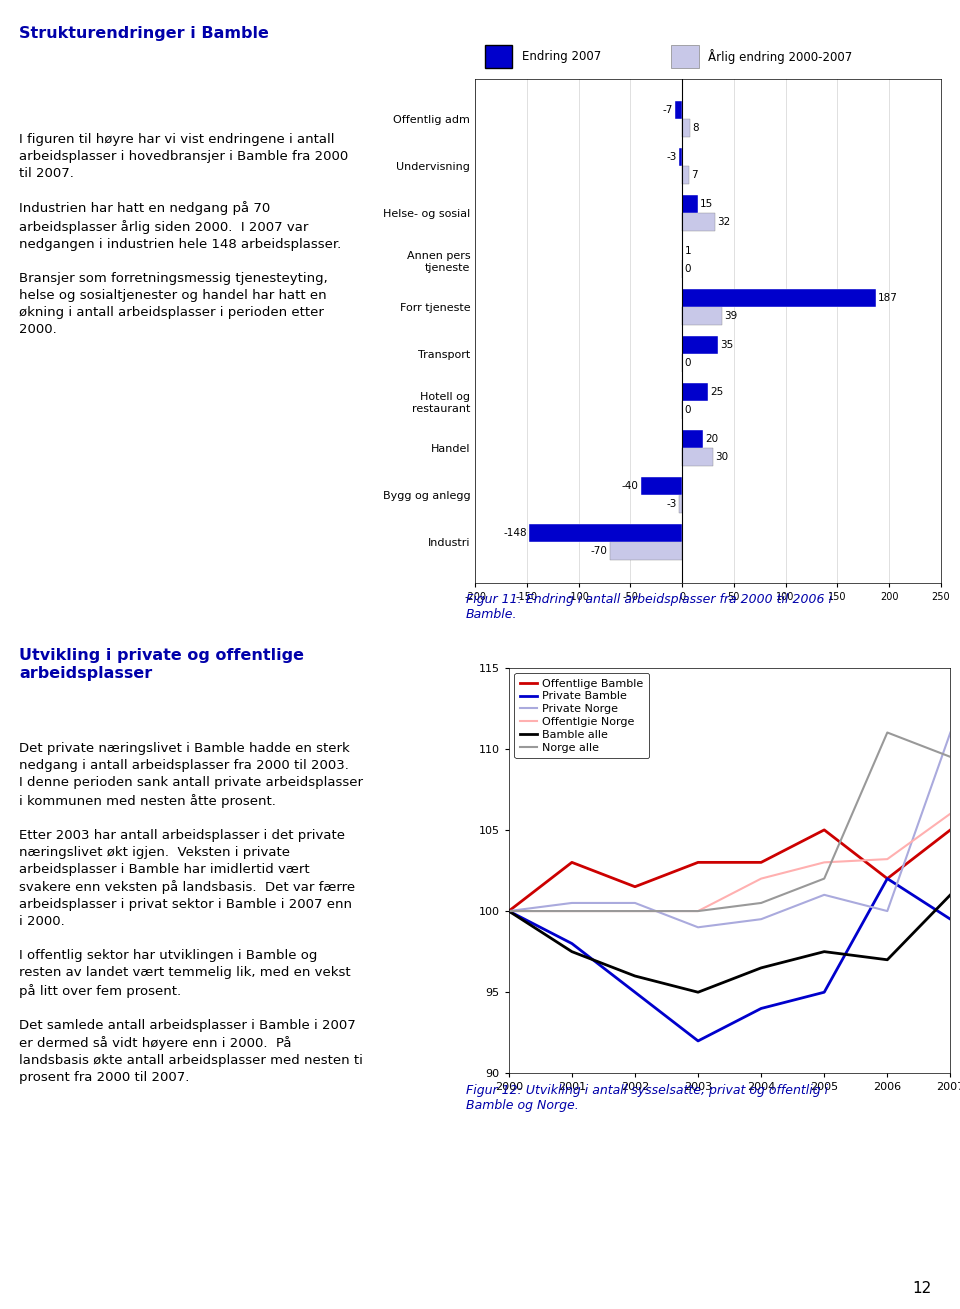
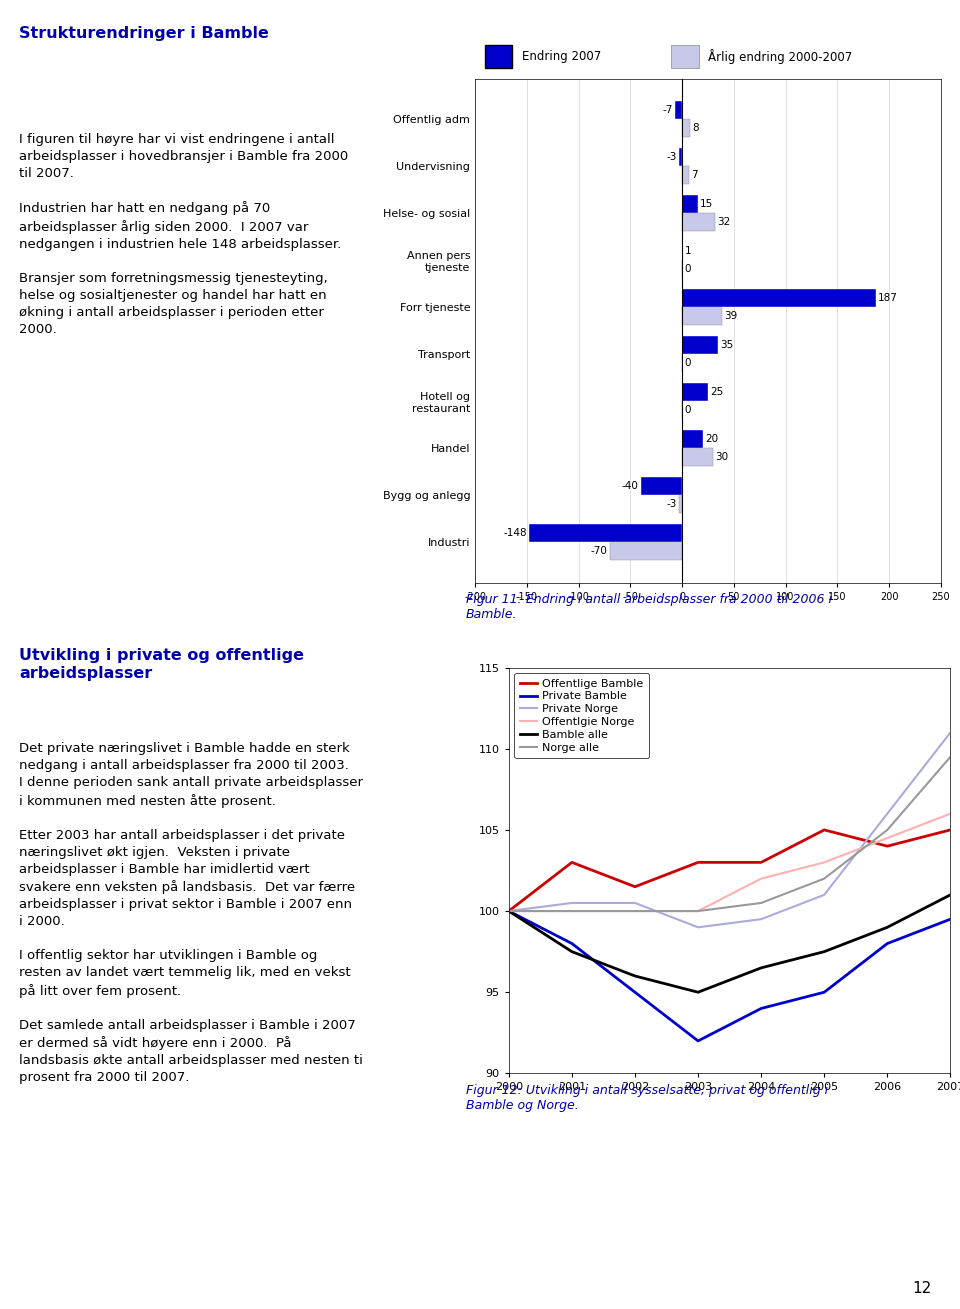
Offentlige Bamble/2006: 102.0 -> 104.0
Private Bamble/2006: 102.0 -> 98.0
Private Norge/2006: 100.0 -> 106.0
Offentlgie Norge/2006: 103.2 -> 104.5
Bamble alle/2006: 97.0 -> 99.0
Norge alle/2006: 111.0 -> 105.0
